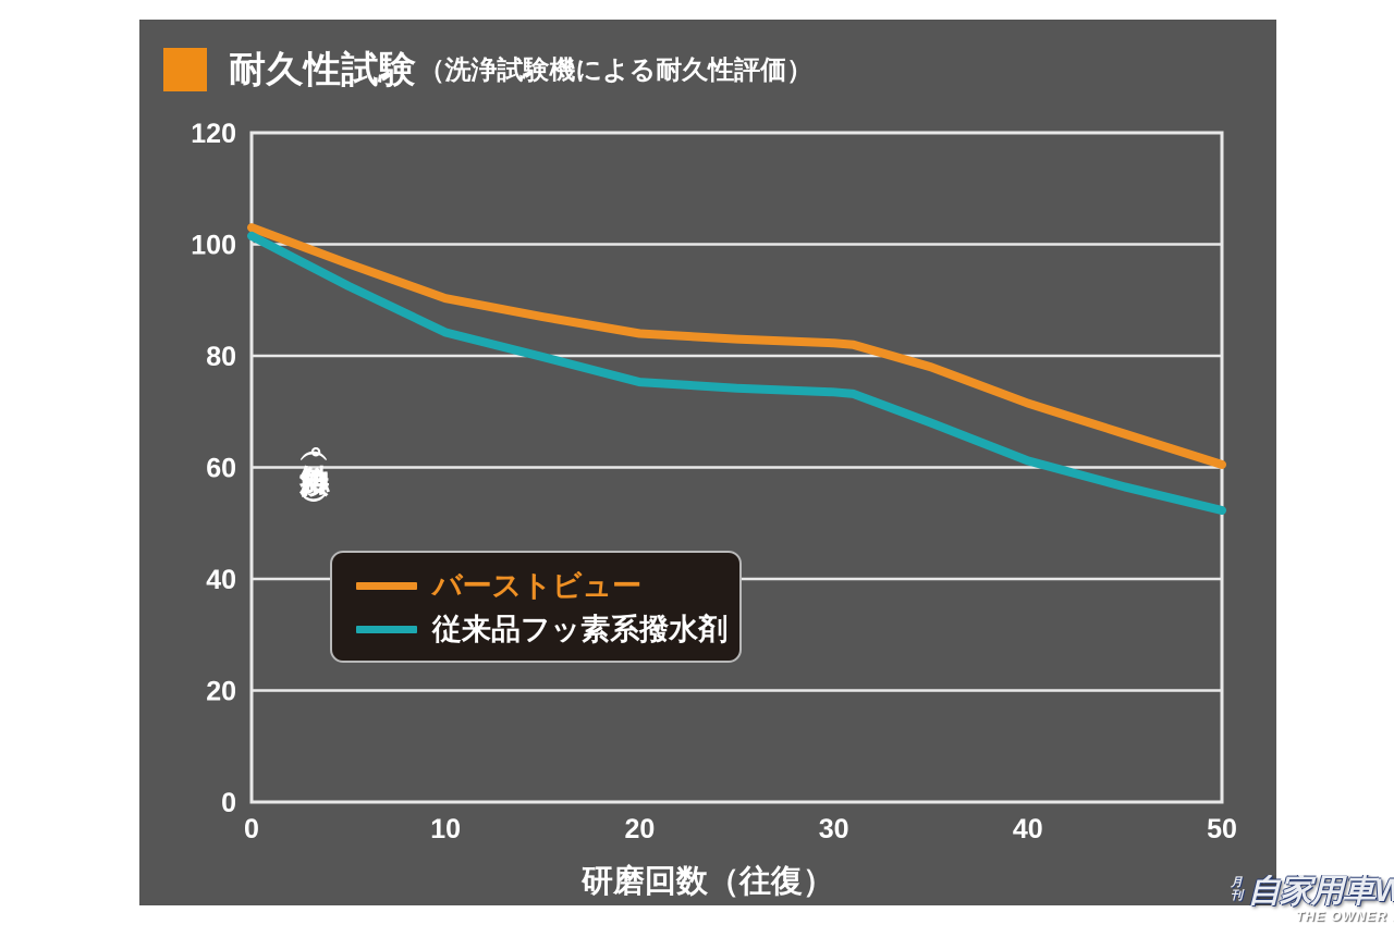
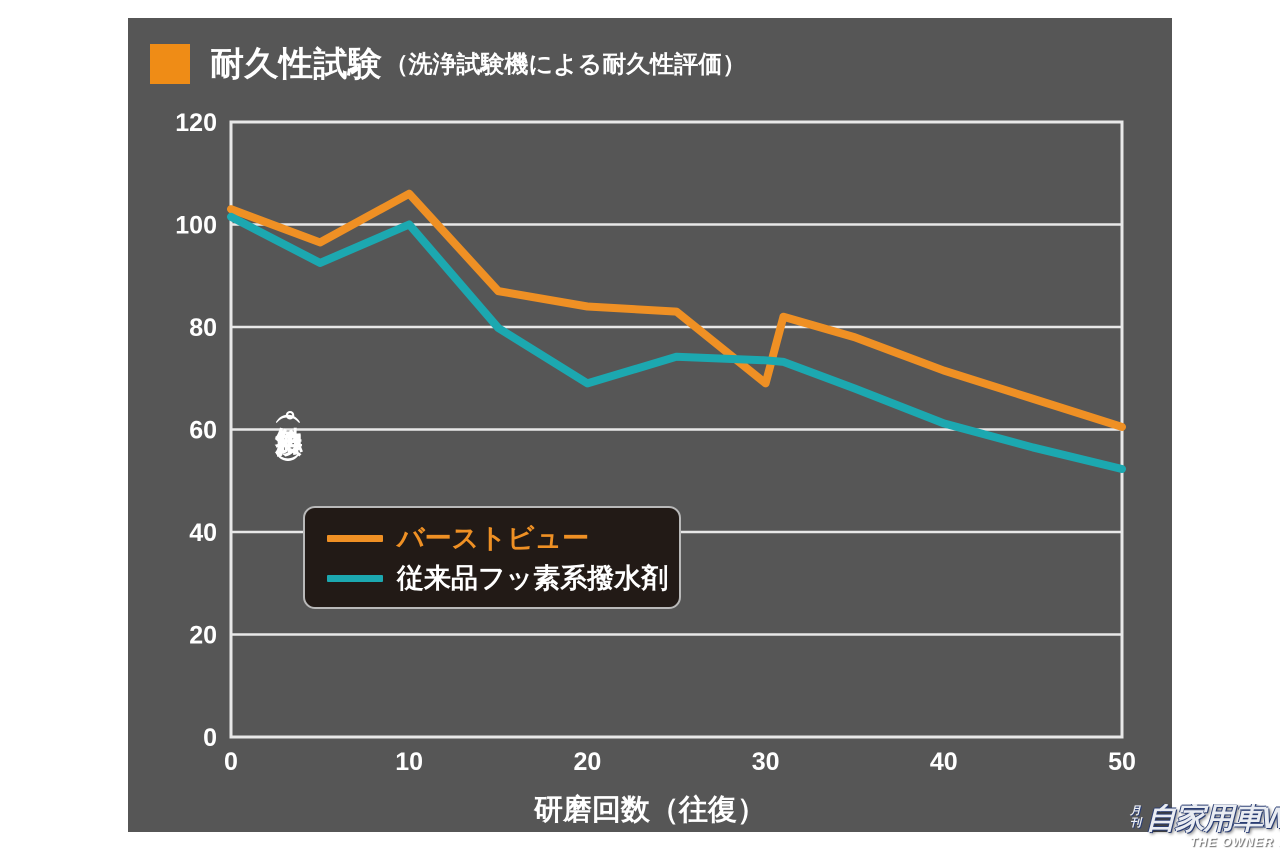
バーストビュー/10: 90 -> 106
従来品フッ素系撥水剤/10: 84 -> 100
従来品フッ素系撥水剤/20: 75 -> 69
バーストビュー/30: 82 -> 69
